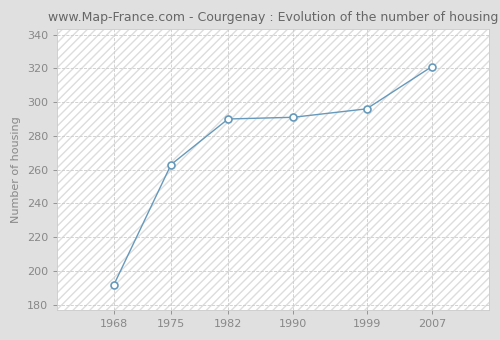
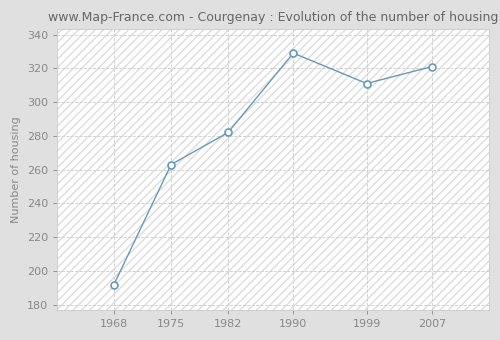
1982: 290 -> 282
1990: 291 -> 329
1999: 296 -> 311
